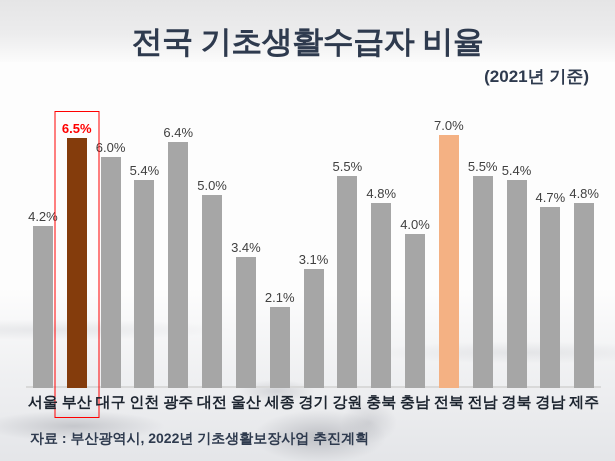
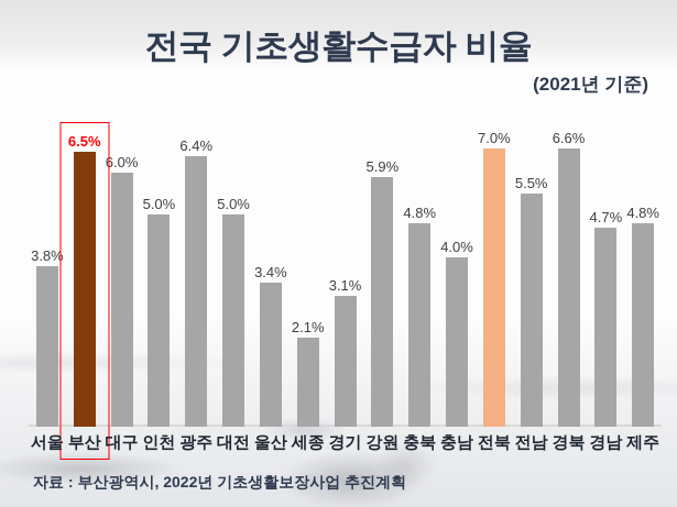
서울: 4.2% -> 3.8%
인천: 5.4% -> 5.0%
강원: 5.5% -> 5.9%
경북: 5.4% -> 6.6%
